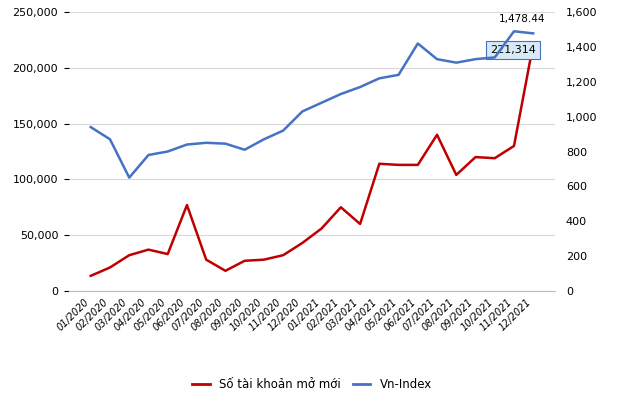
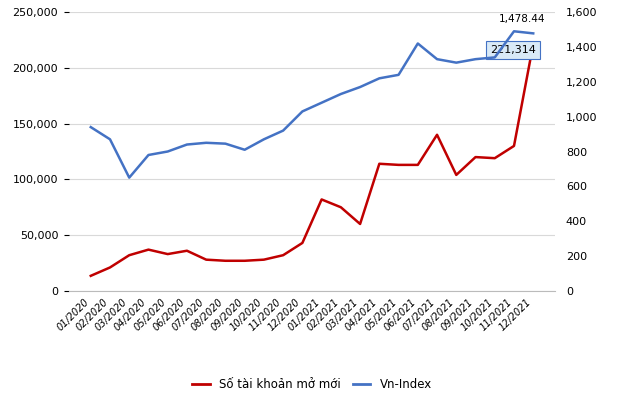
Số tài khoản mở mới/06/2020: 77,000 -> 36,000
Số tài khoản mở mới/08/2020: 18,000 -> 27,000
Số tài khoản mở mới/01/2021: 56,000 -> 82,000
